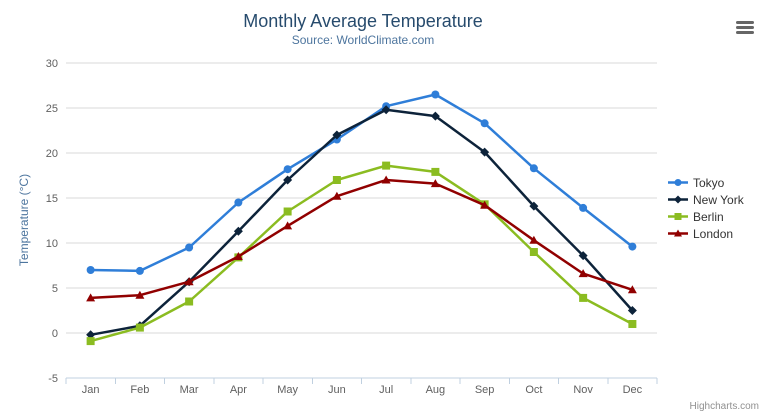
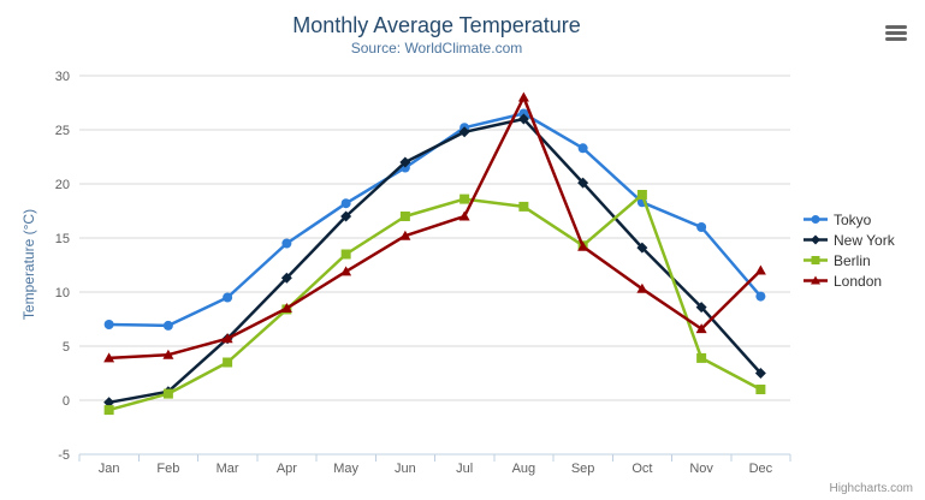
New York/Aug: 24 -> 26
London/Aug: 17 -> 28
Berlin/Oct: 9 -> 19
Tokyo/Nov: 14 -> 16
London/Dec: 5 -> 12
